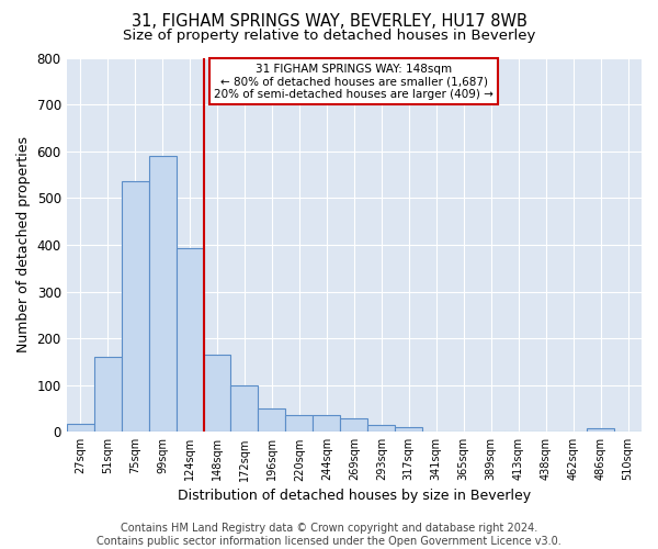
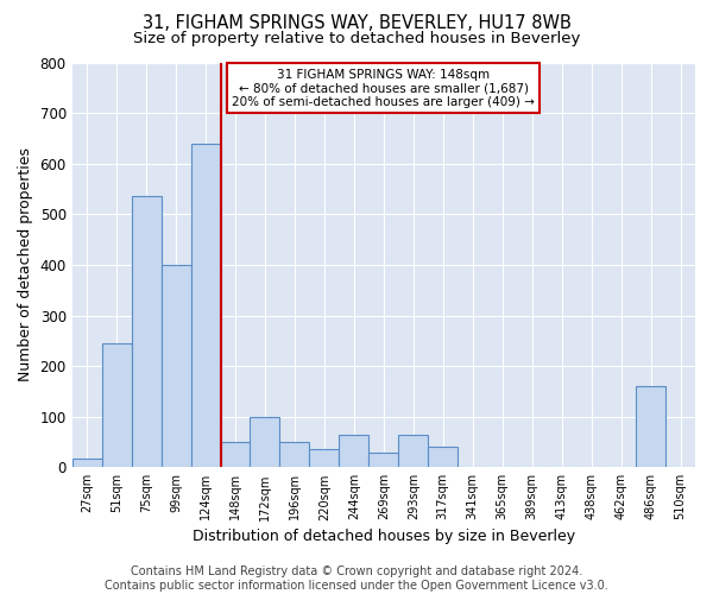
51sqm: 160 -> 245
99sqm: 590 -> 400
124sqm: 393 -> 640
148sqm: 165 -> 50
244sqm: 35 -> 65
293sqm: 15 -> 65
317sqm: 11 -> 40
486sqm: 7 -> 160
